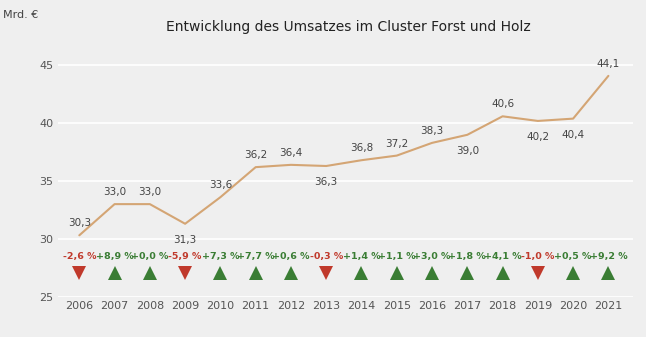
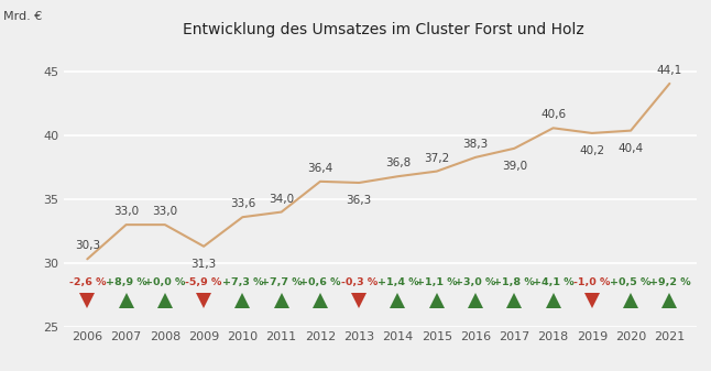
2011: 36,2 -> 34,0
